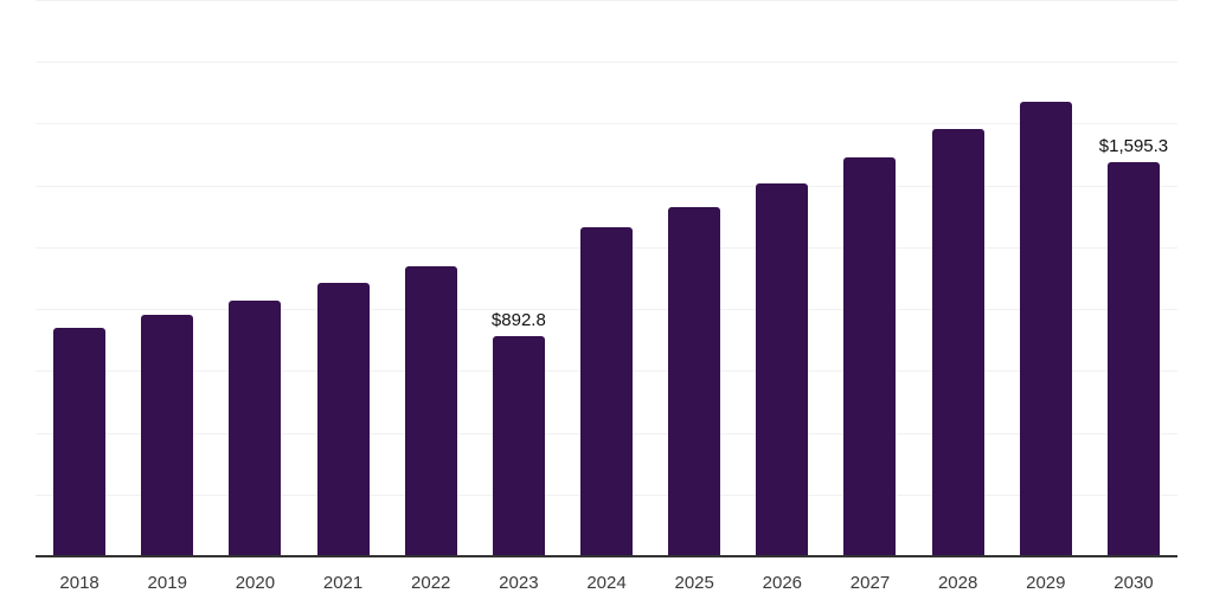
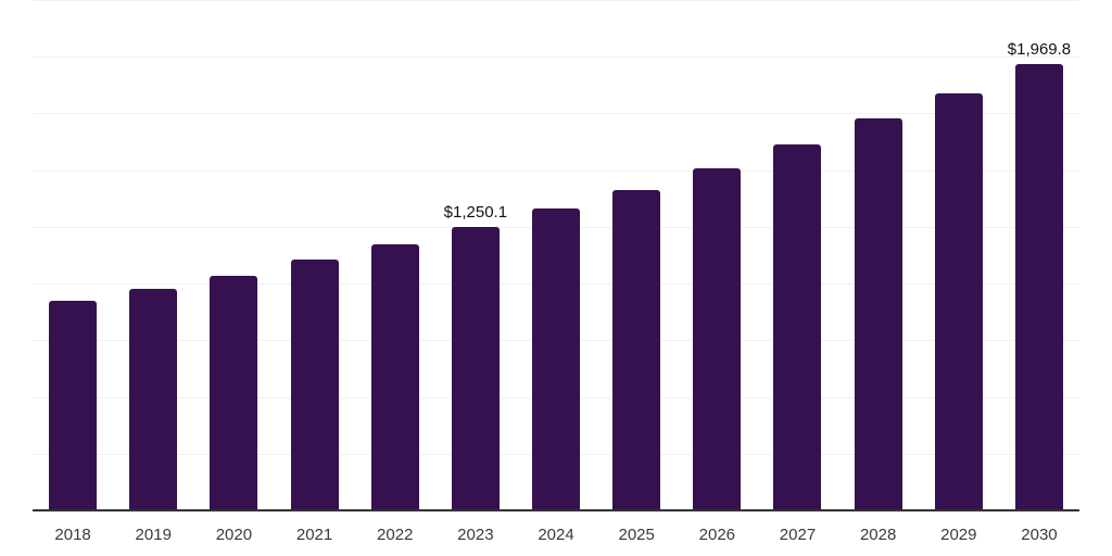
2023: $892.8 -> $1,250.1
2030: $1,595.3 -> $1,969.8
